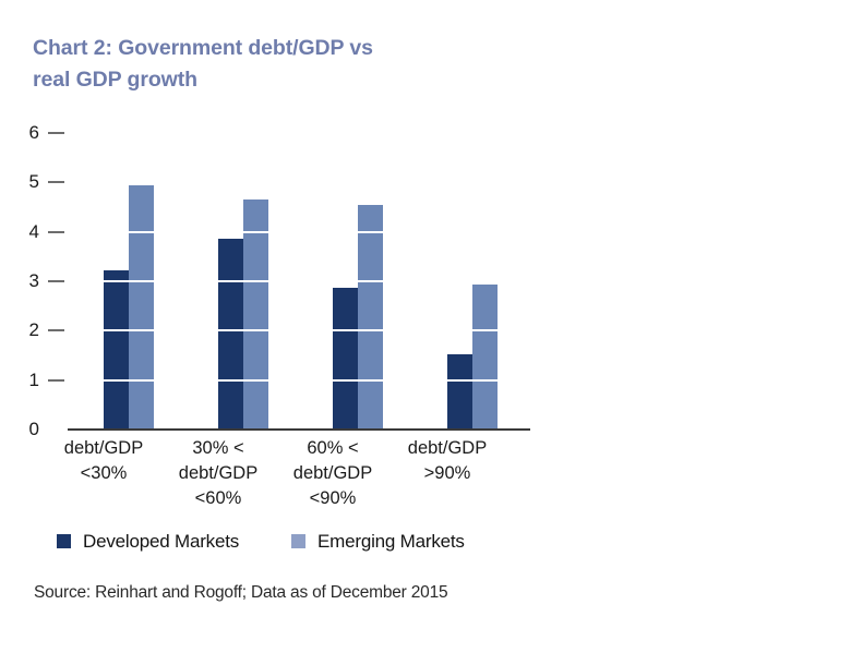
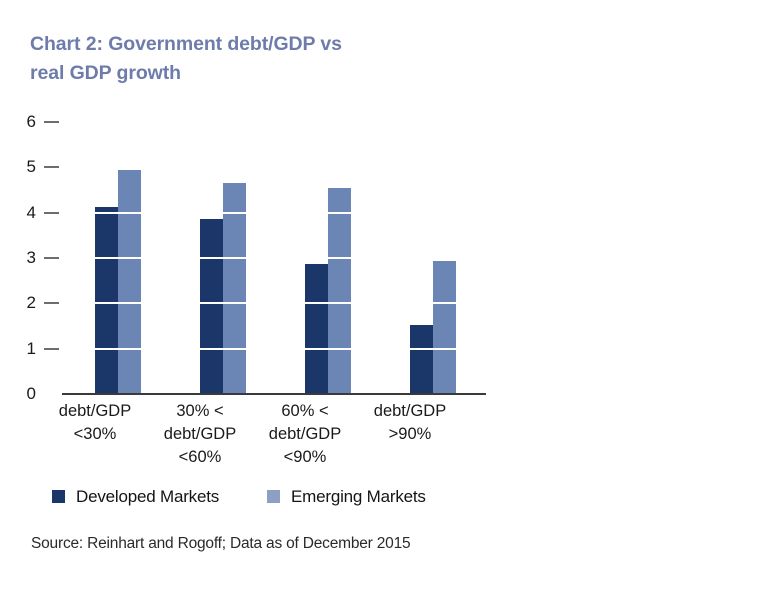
Developed Markets/debt/GDP <30%: 3.2 -> 4.1
